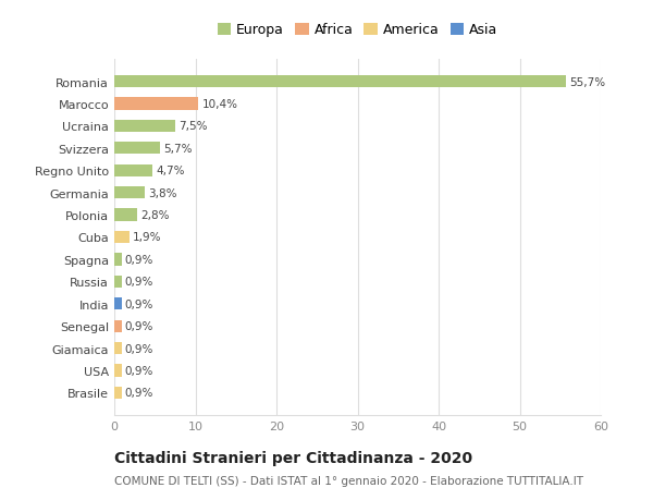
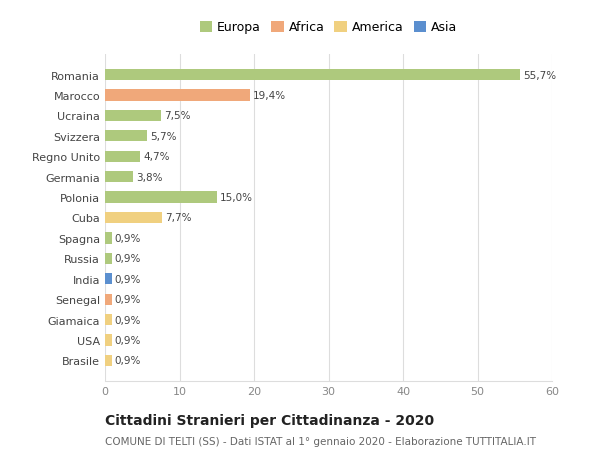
Marocco: 10,4% -> 19,4%
Polonia: 2,8% -> 15,0%
Cuba: 1,9% -> 7,7%
